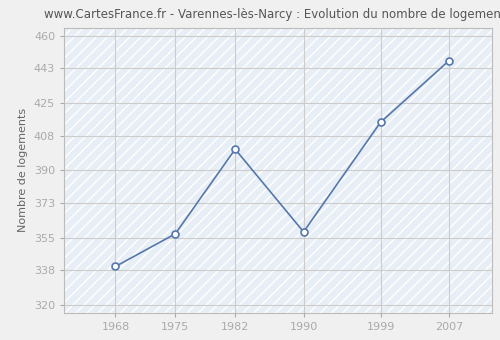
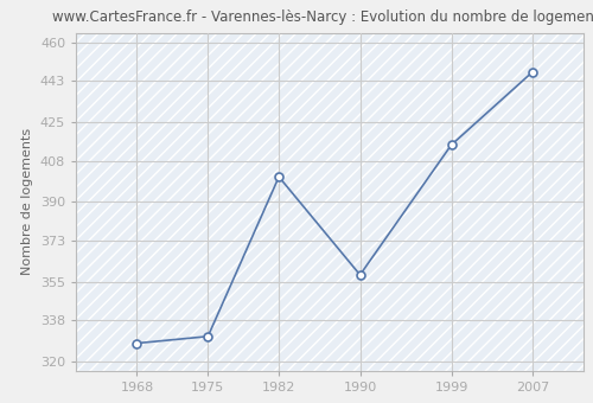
1968: 340 -> 328
1975: 357 -> 331
